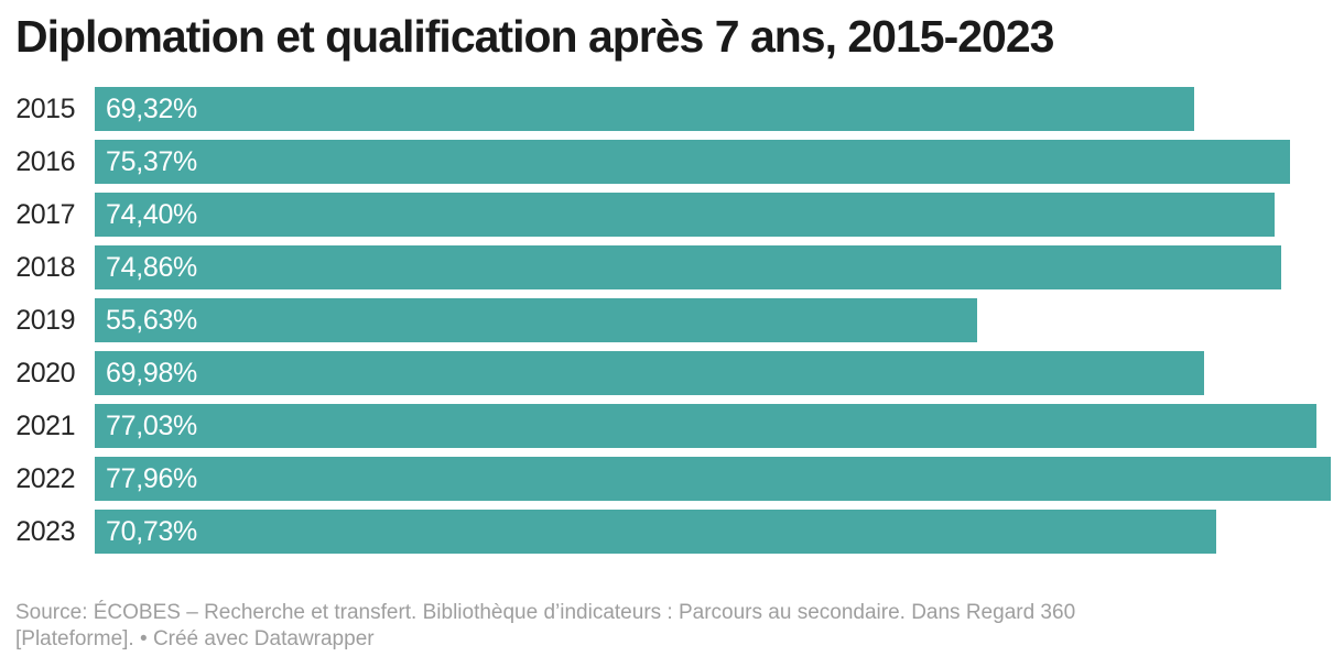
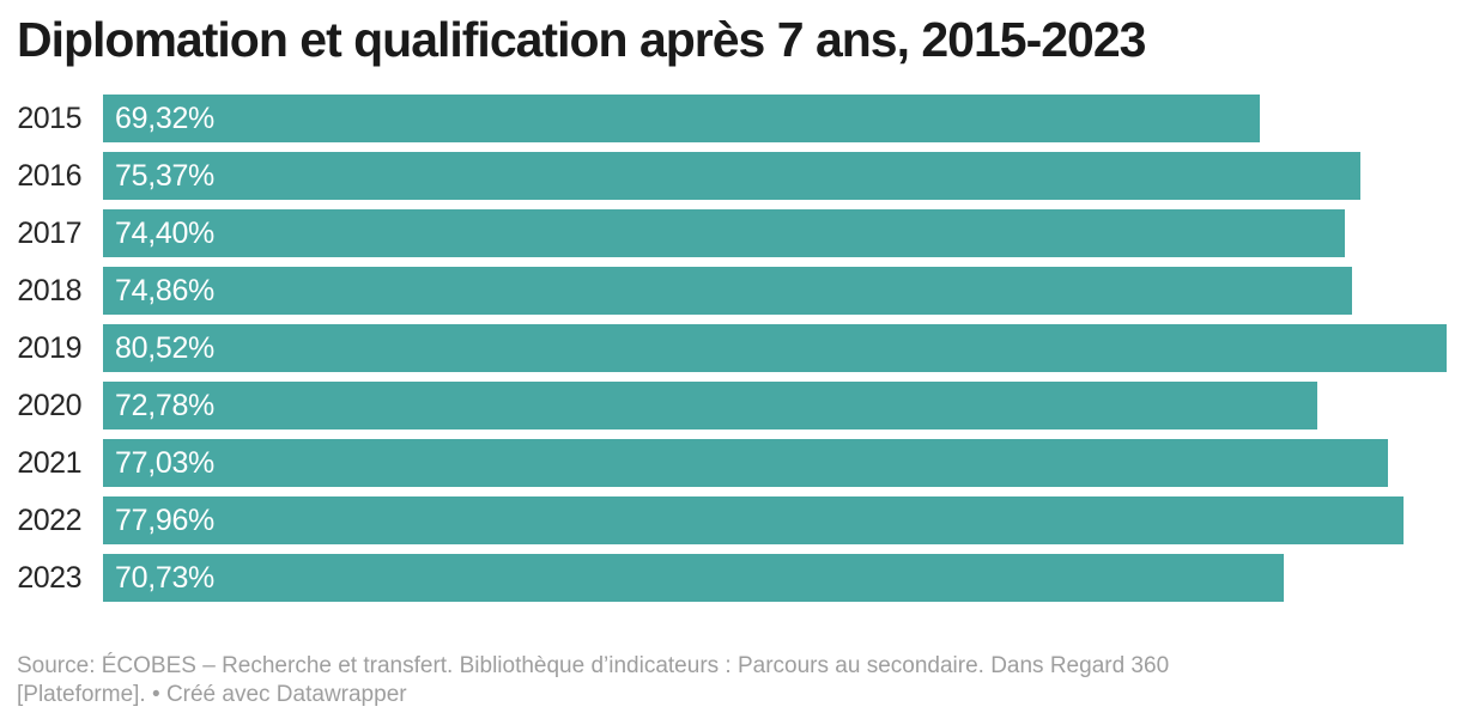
2019: 55,63% -> 80,52%
2020: 69,98% -> 72,78%
